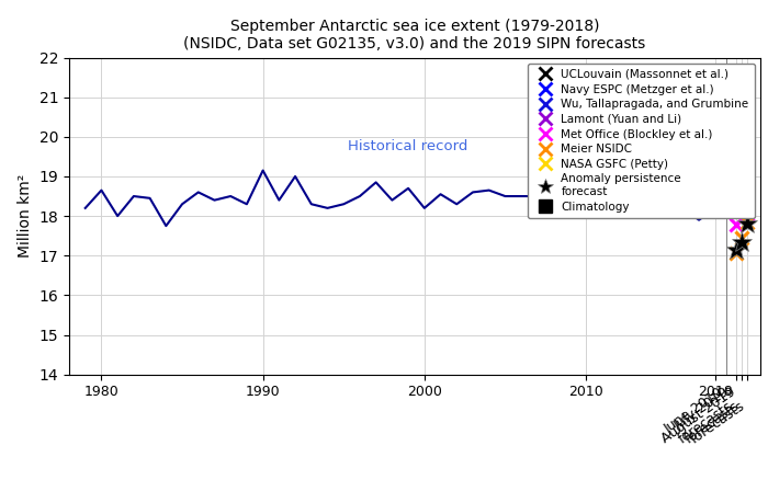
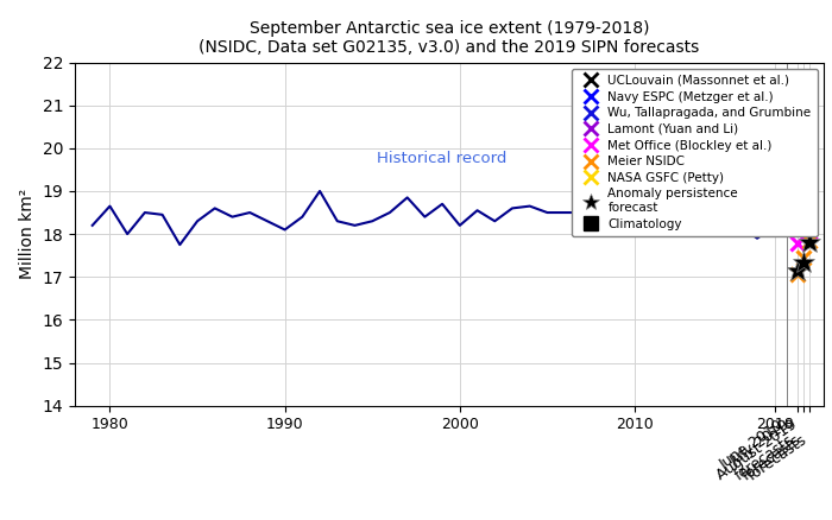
1990: 19.15 -> 18.10
